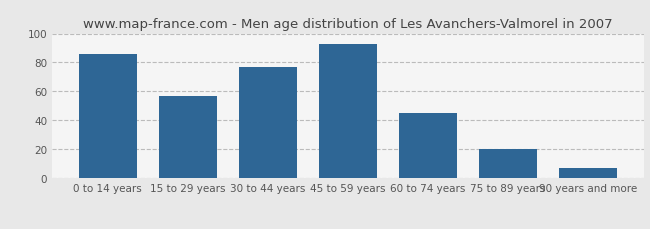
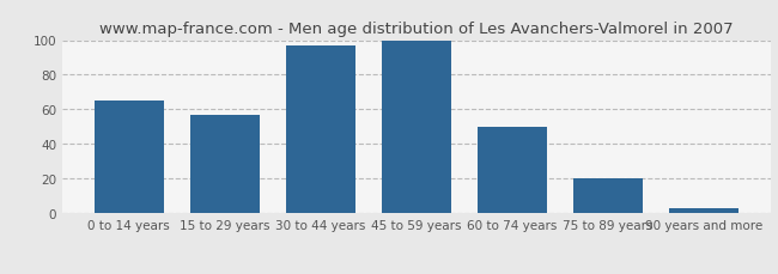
0 to 14 years: 86 -> 65
30 to 44 years: 77 -> 97
45 to 59 years: 93 -> 100
60 to 74 years: 45 -> 50
90 years and more: 7 -> 3
